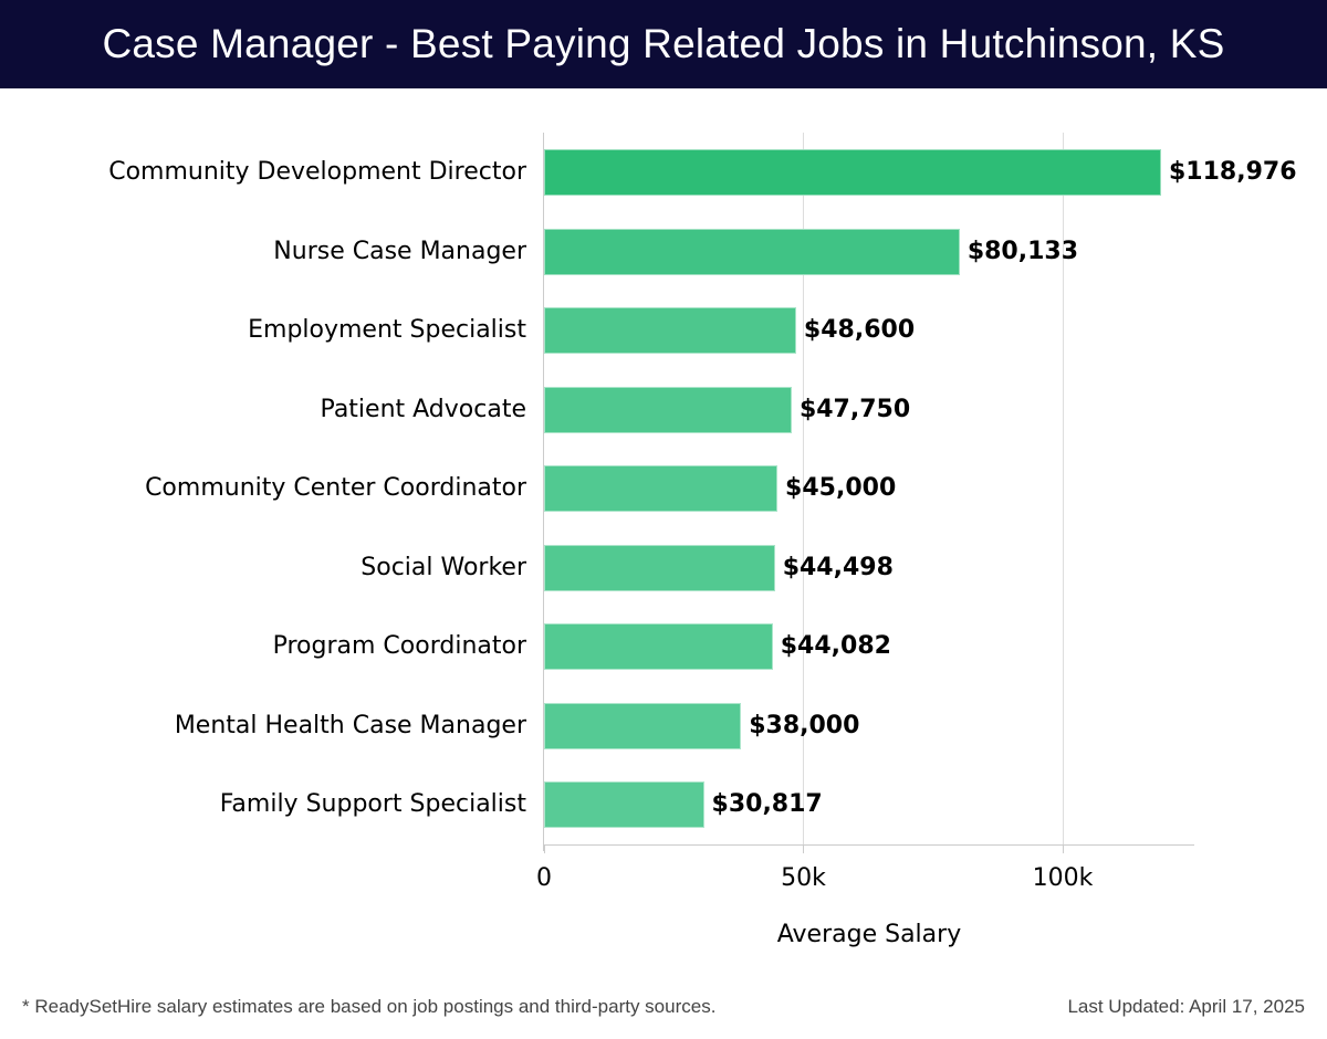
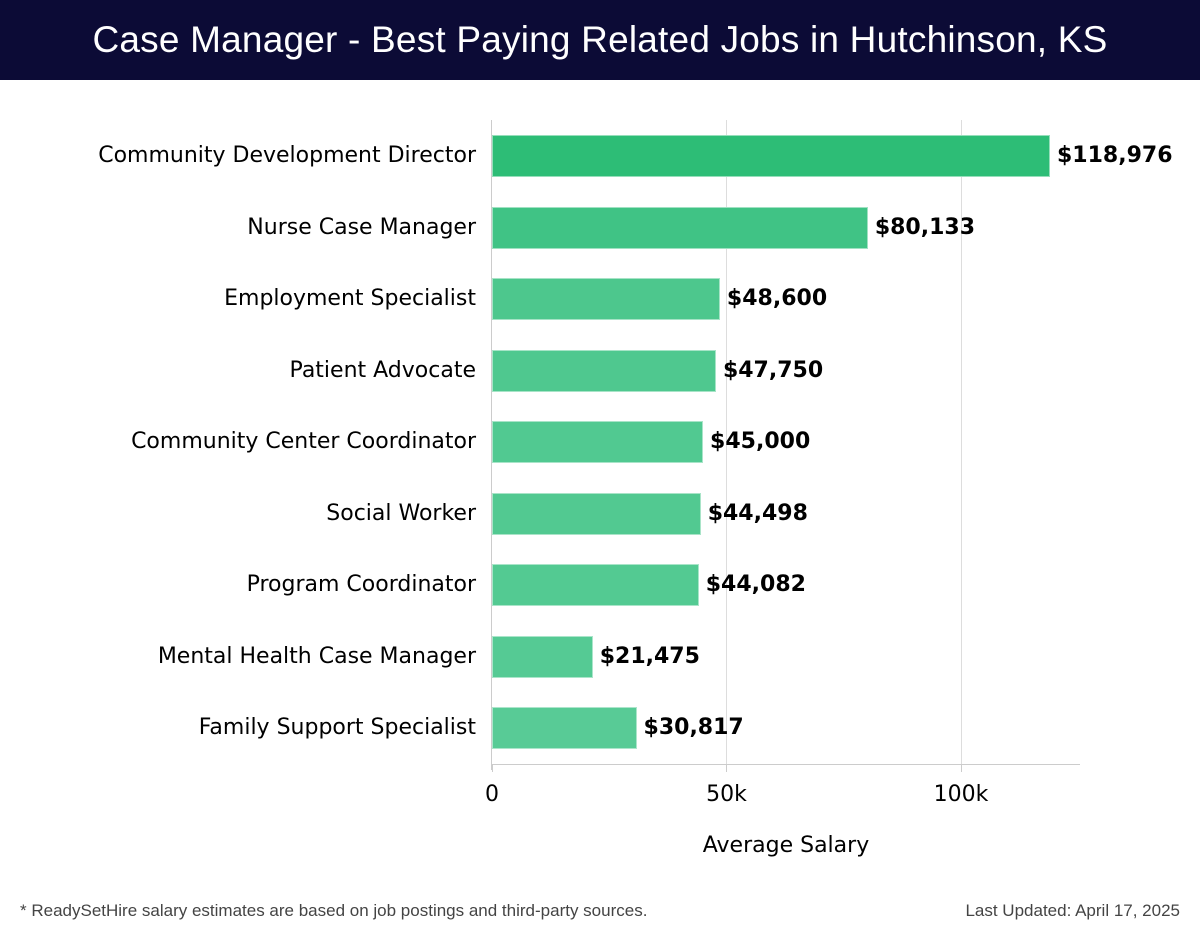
Mental Health Case Manager: $38,000 -> $21,475
